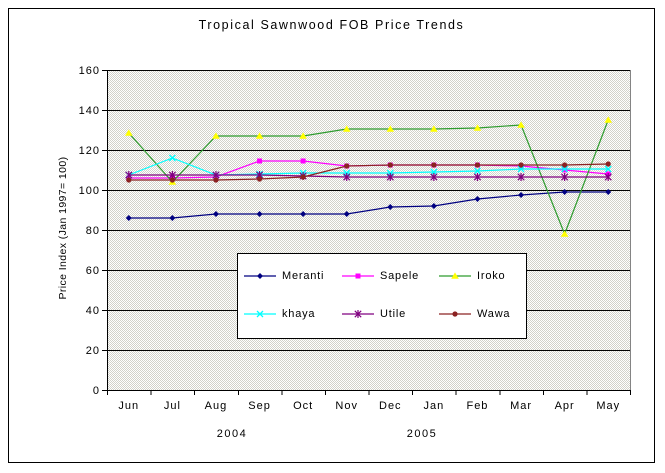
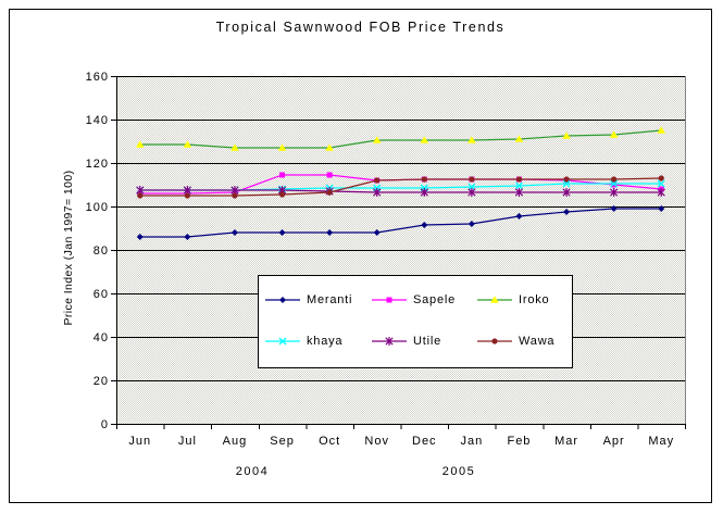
Iroko/Jul: 104 -> 128
khaya/Jul: 116 -> 108
Iroko/Apr: 78 -> 133
